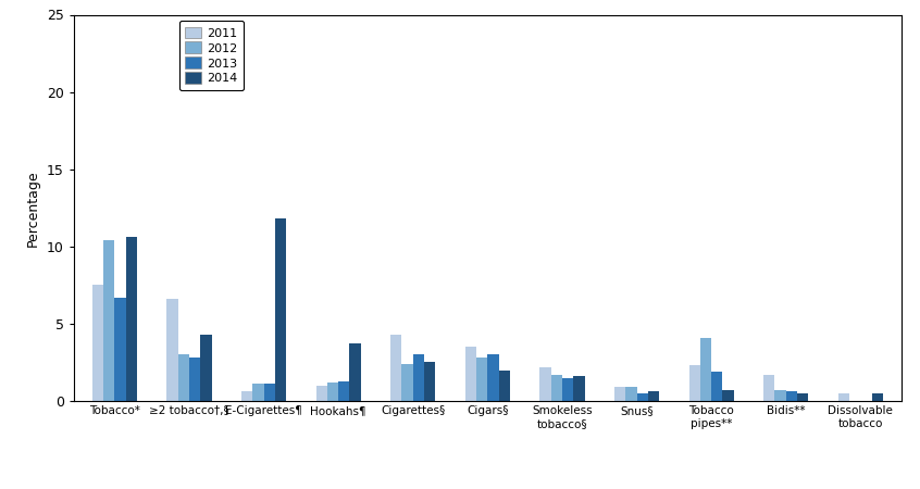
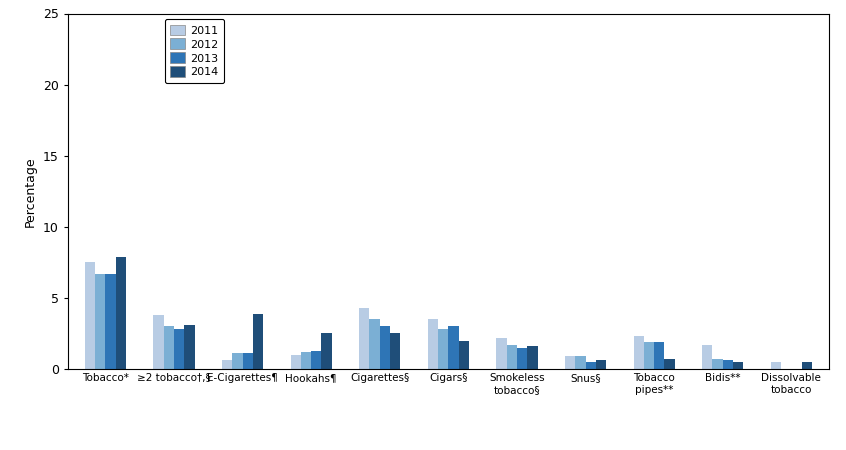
2012/Tobacco*: 10.4 -> 6.7
2014/Tobacco*: 10.6 -> 7.9
2011/≥2 tobacco†,§: 6.6 -> 3.8
2014/≥2 tobacco†,§: 4.3 -> 3.1
2014/E-Cigarettes¶: 11.8 -> 3.9
2014/Hookahs¶: 3.7 -> 2.5
2012/Cigarettes§: 2.4 -> 3.5
2012/Tobacco pipes**: 4.1 -> 1.9
